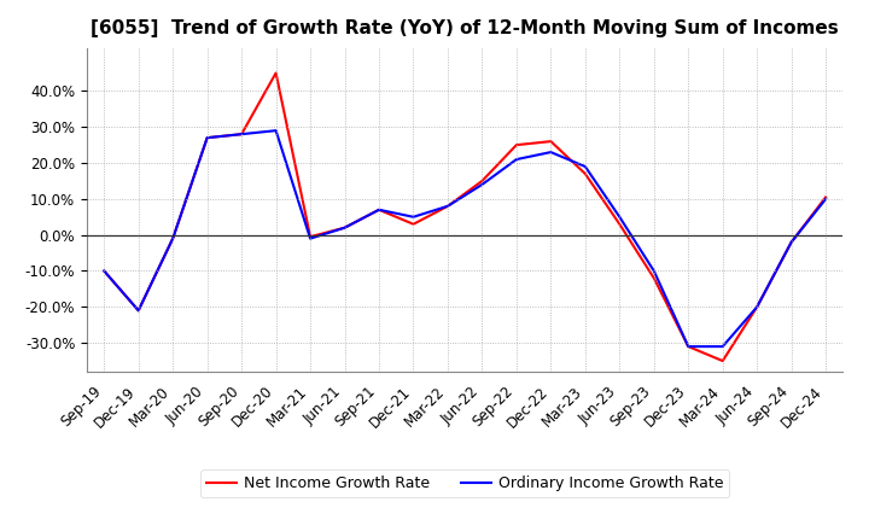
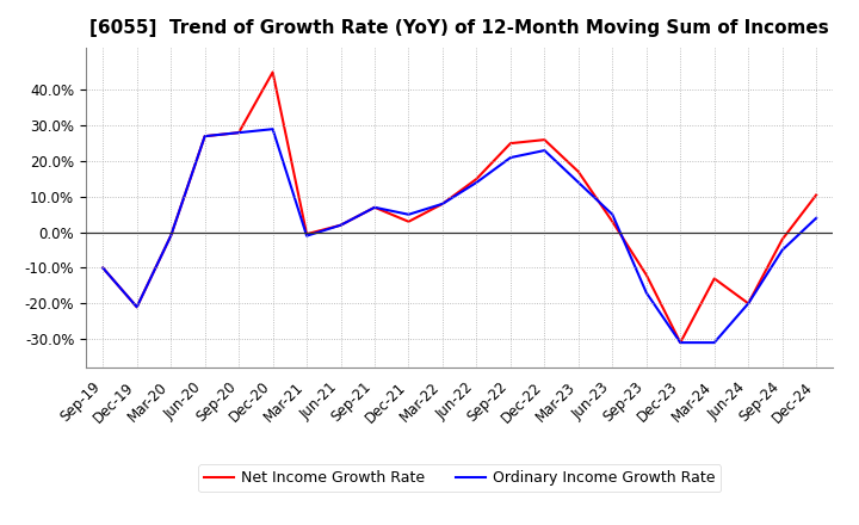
Ordinary Income Growth Rate/Mar-23: 19% -> 14%
Ordinary Income Growth Rate/Sep-23: -10% -> -17%
Net Income Growth Rate/Mar-24: -35.0% -> -13.0%
Ordinary Income Growth Rate/Sep-24: -2% -> -5%
Ordinary Income Growth Rate/Dec-24: 10% -> 4%
